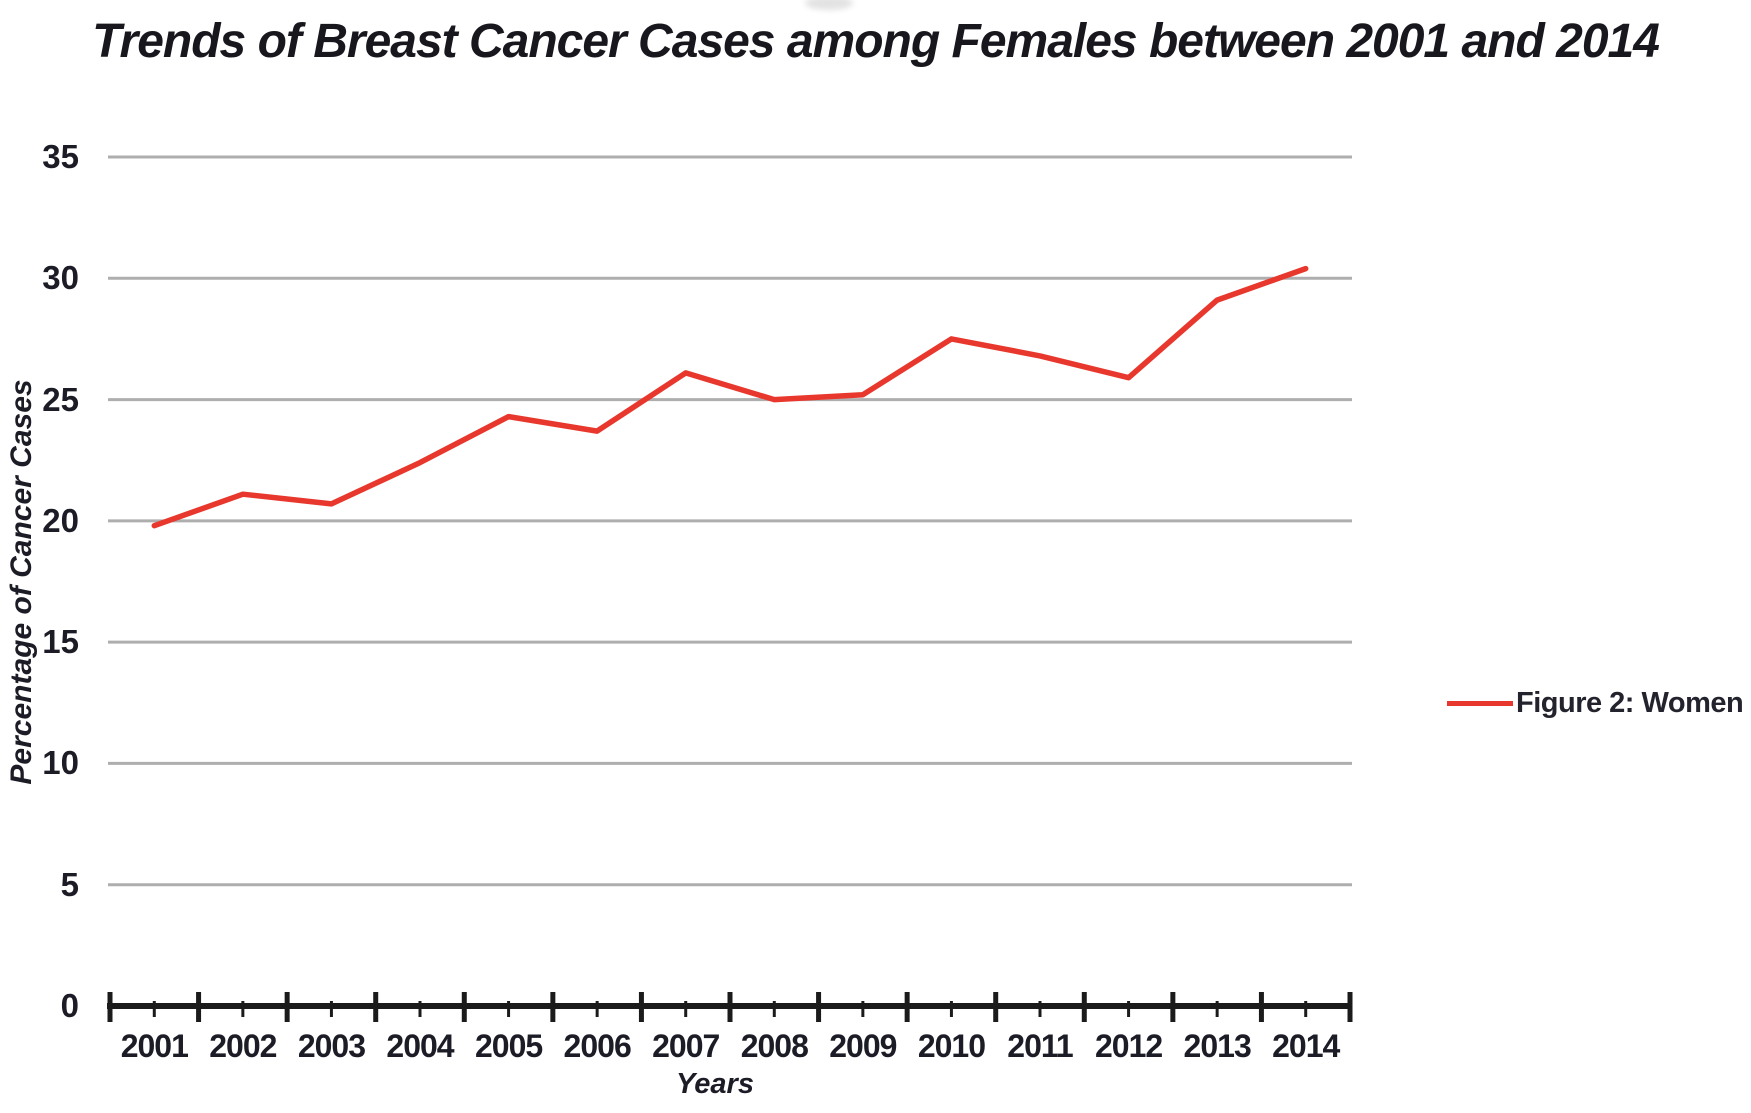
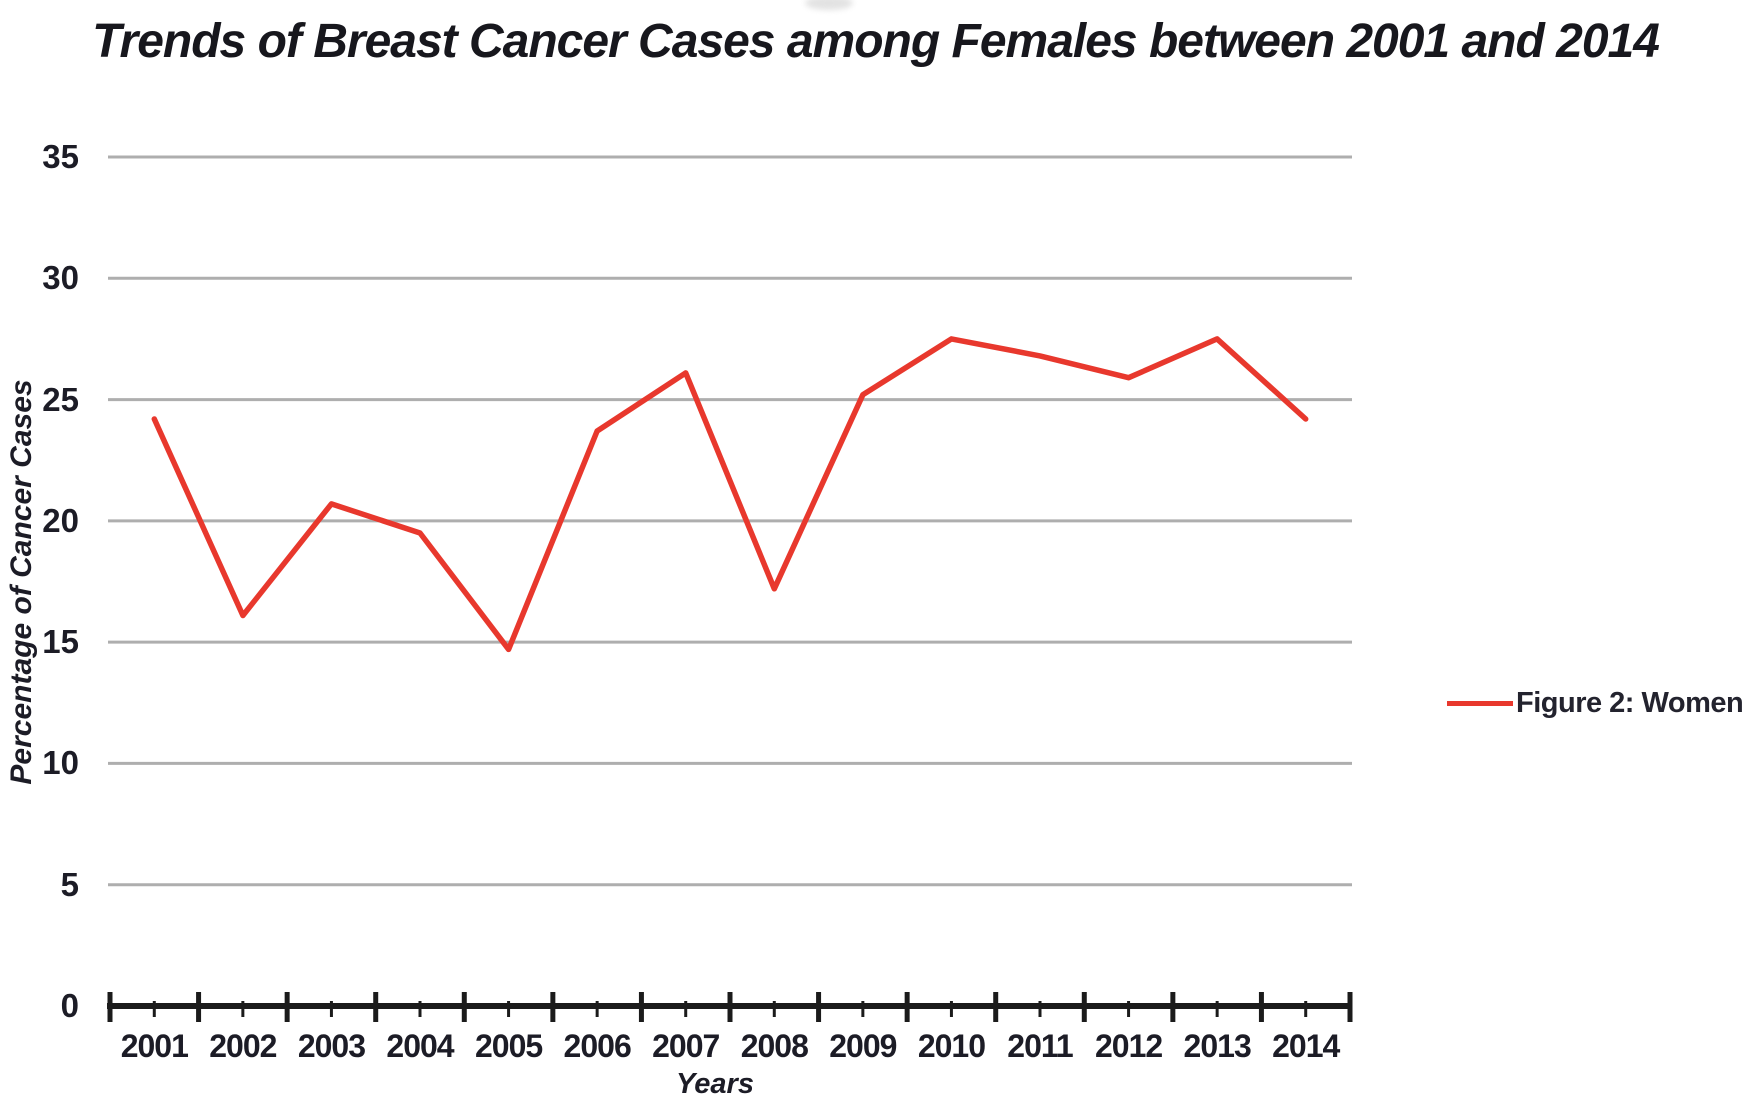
2001: 19.8 -> 24.2
2002: 21.1 -> 16.1
2004: 22.4 -> 19.5
2005: 24.3 -> 14.7
2008: 25.0 -> 17.2
2013: 29.1 -> 27.5
2014: 30.4 -> 24.2
